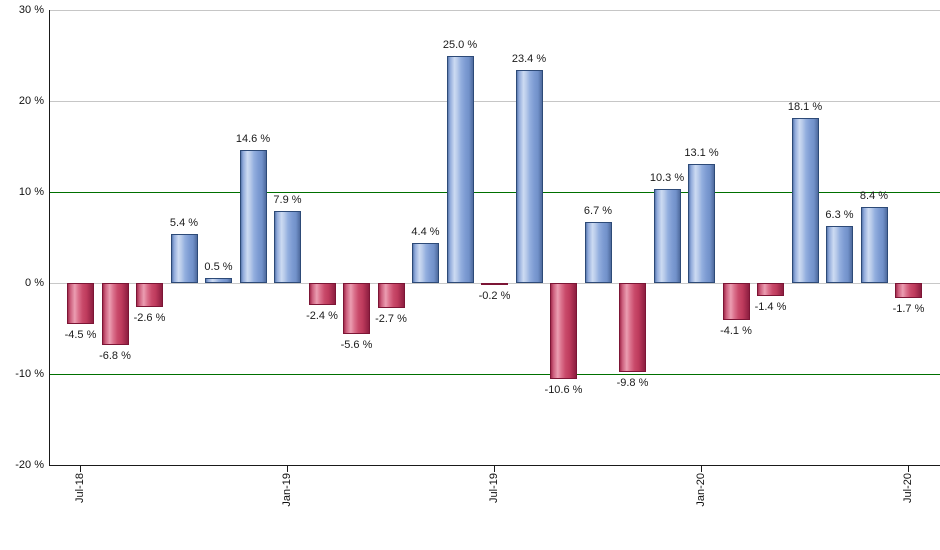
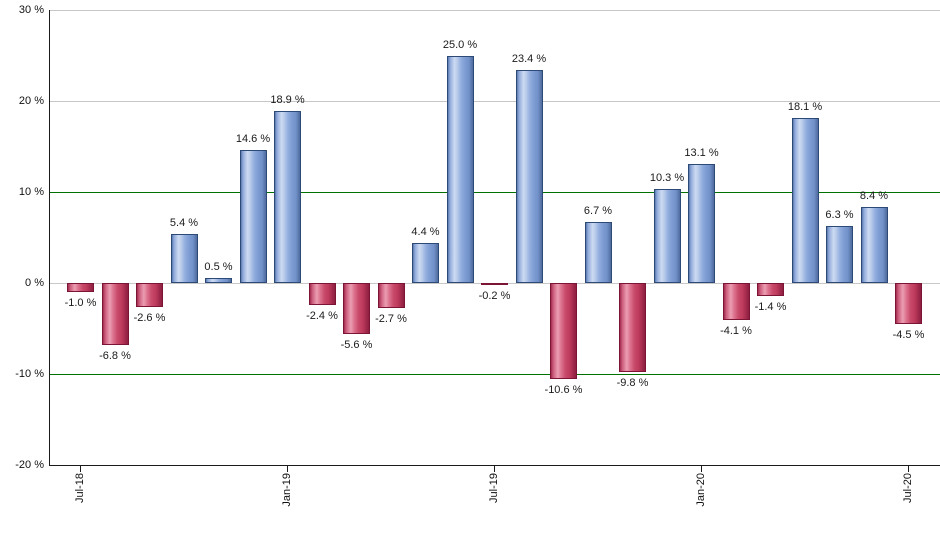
Jul-18: -4.5 -> -1.0
Jan-19: 7.9 -> 18.9
Jul-20: -1.7 -> -4.5
